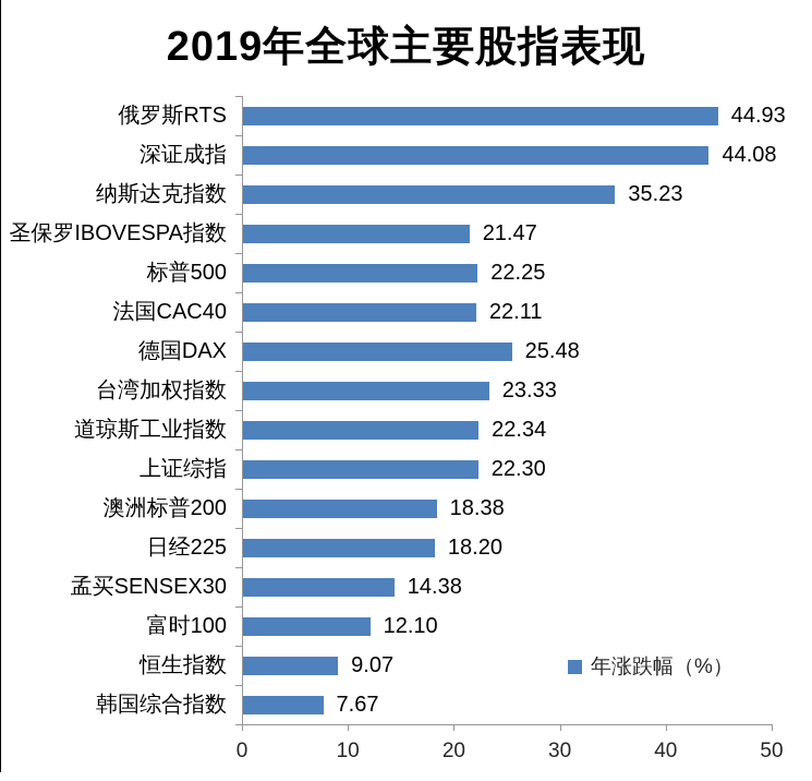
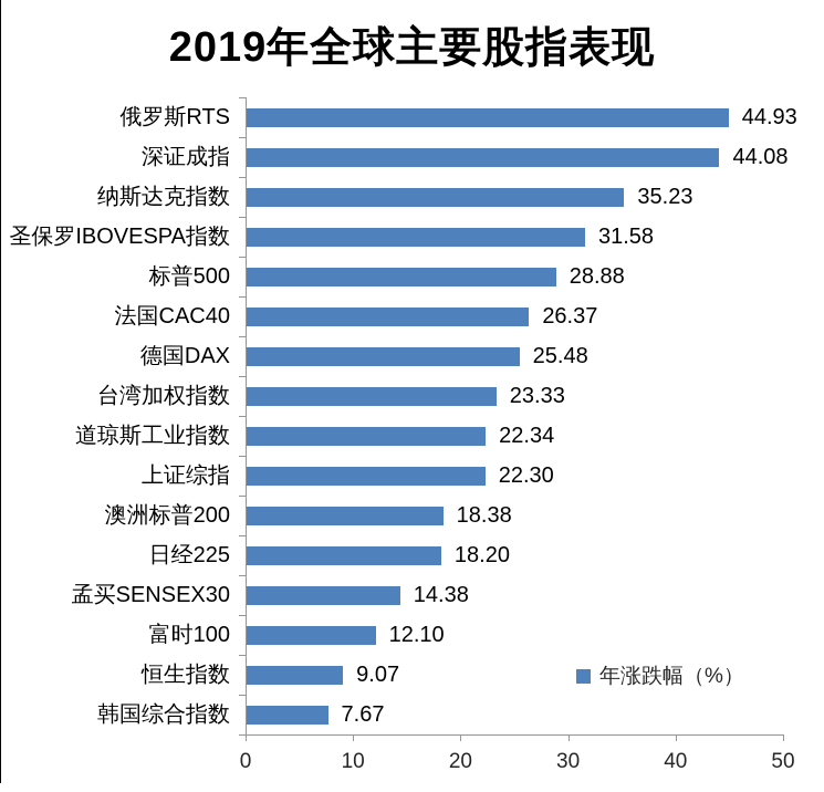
圣保罗IBOVESPA指数: 21.47 -> 31.58
标普500: 22.25 -> 28.88
法国CAC40: 22.11 -> 26.37
